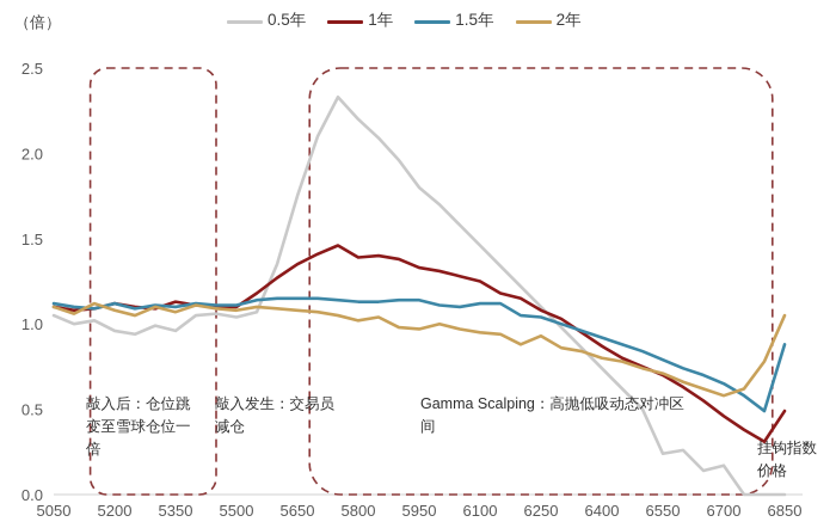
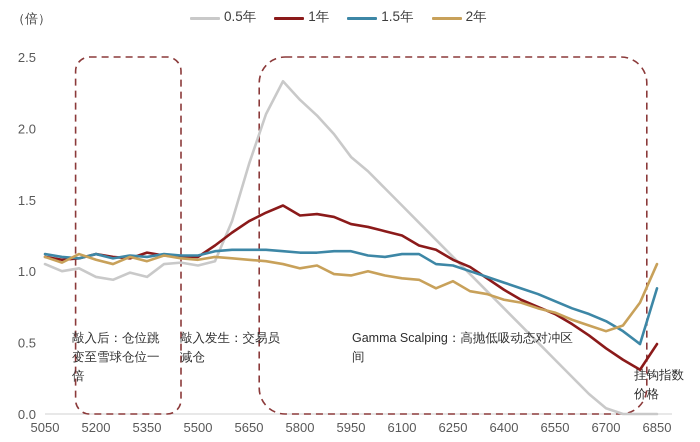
0.5年/6550: 0.24 -> 0.38
0.5年/6700: 0.17 -> 0.04
